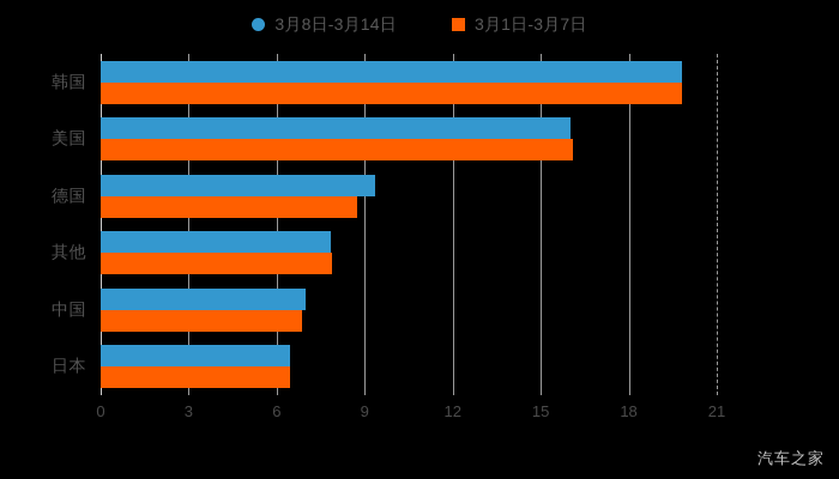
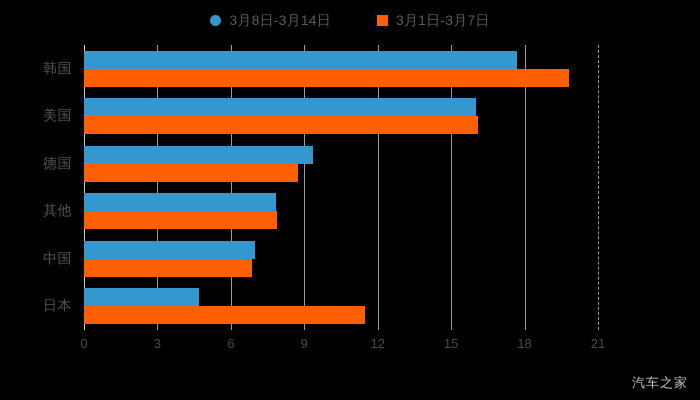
3月8日-3月14日/韩国: 19.8 -> 17.7
3月8日-3月14日/日本: 6.5 -> 4.7
3月1日-3月7日/日本: 6.5 -> 11.5
